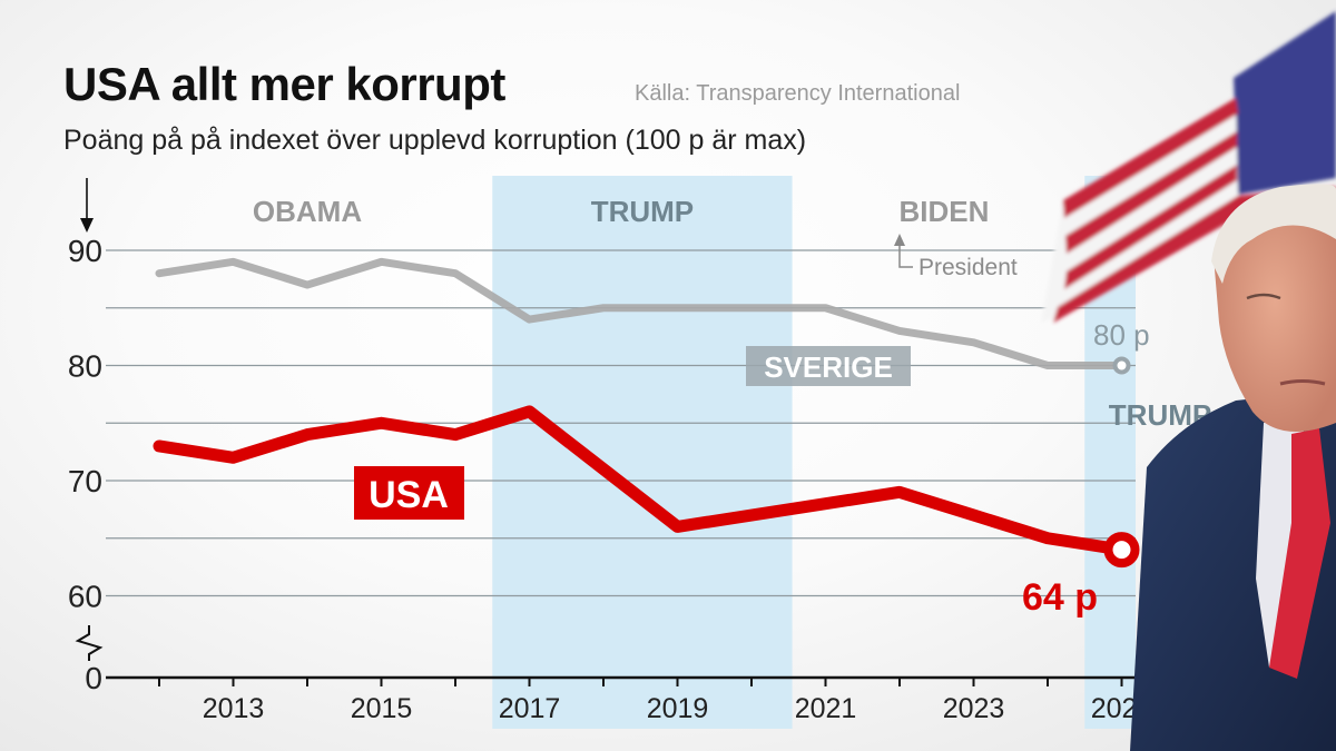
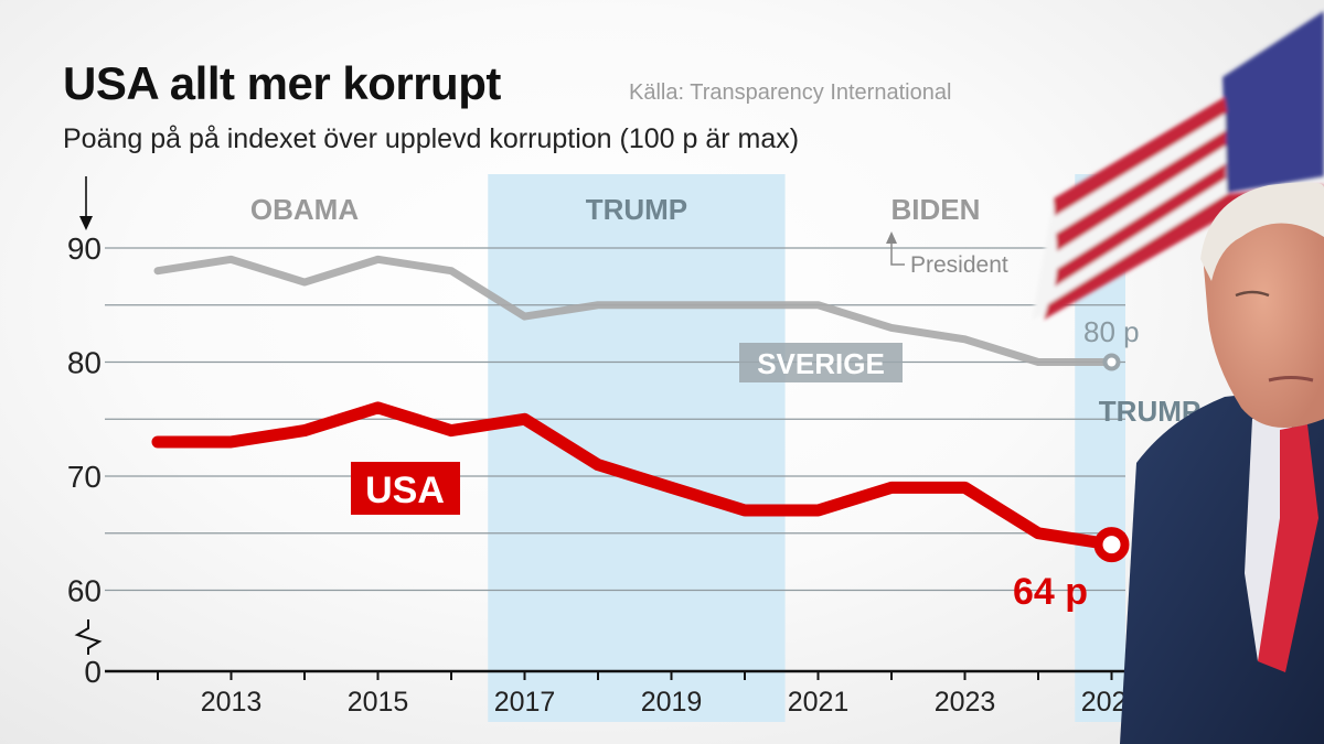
USA/2013: 72 -> 73
USA/2015: 75 -> 76
USA/2017: 76 -> 75
USA/2019: 66 -> 69
USA/2021: 68 -> 67
USA/2023: 67 -> 69
